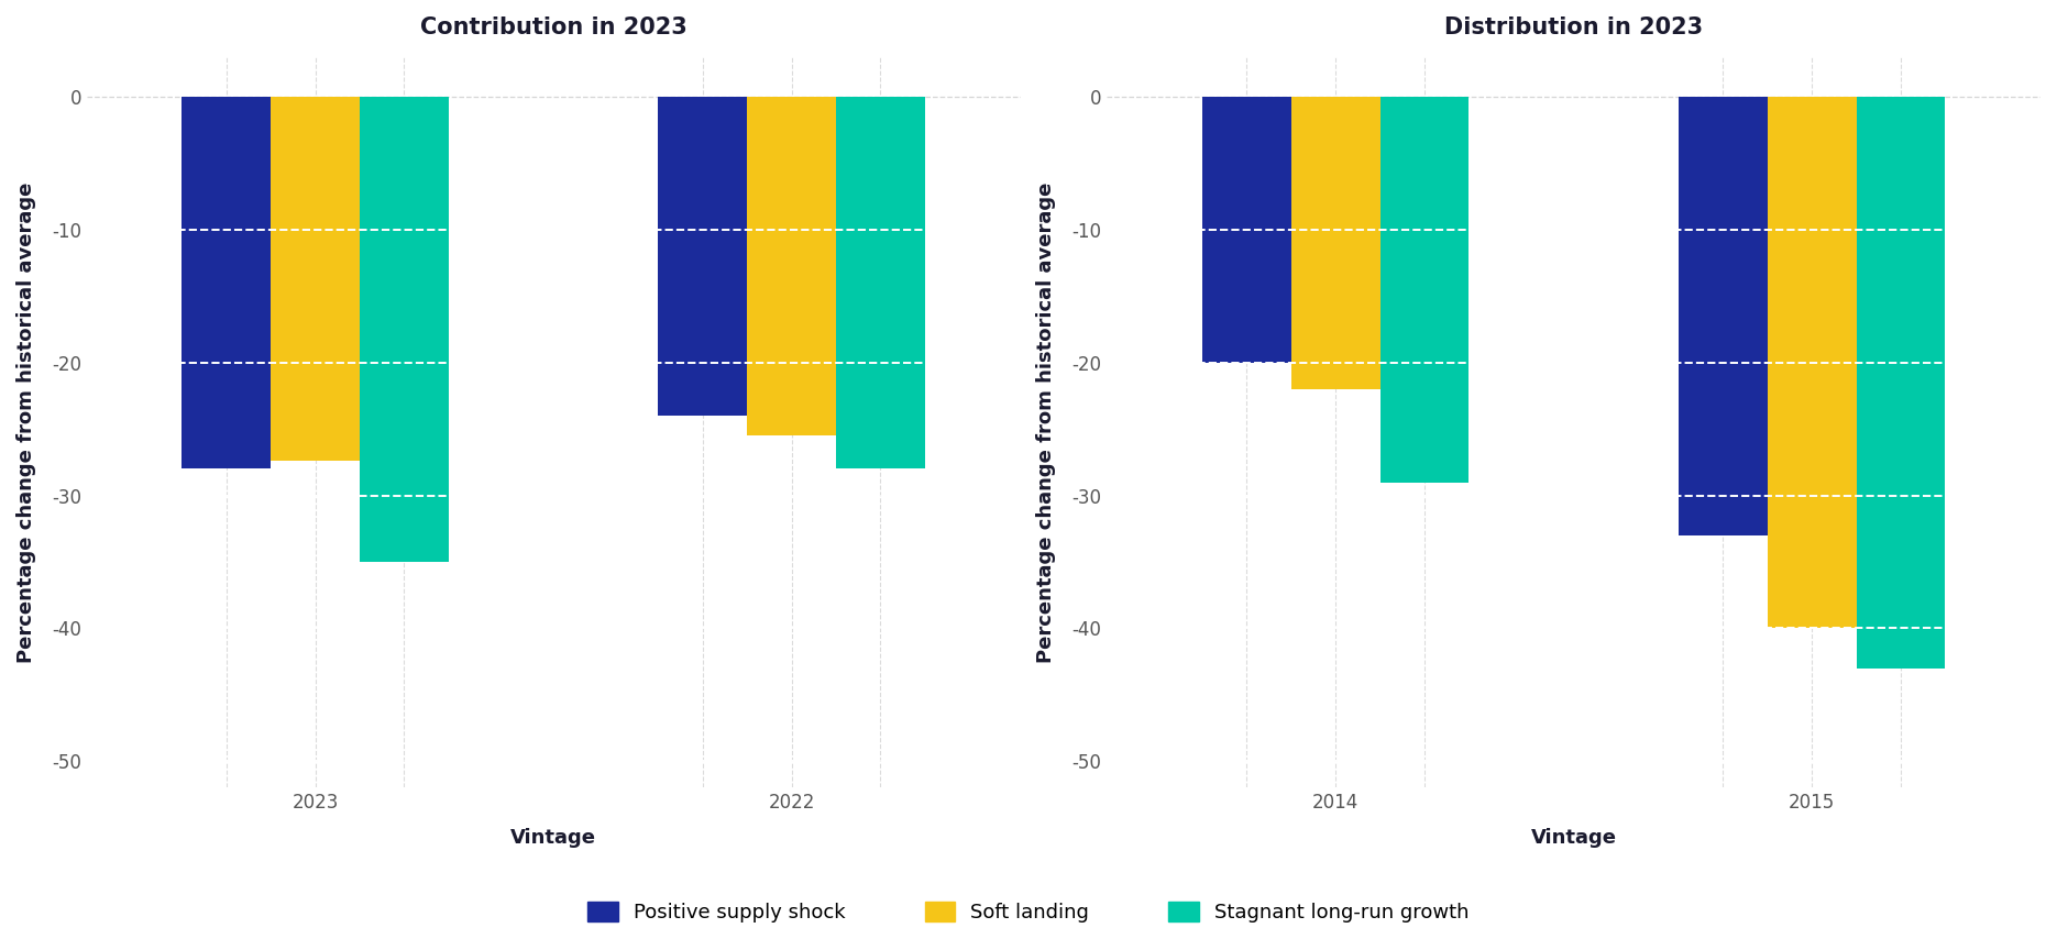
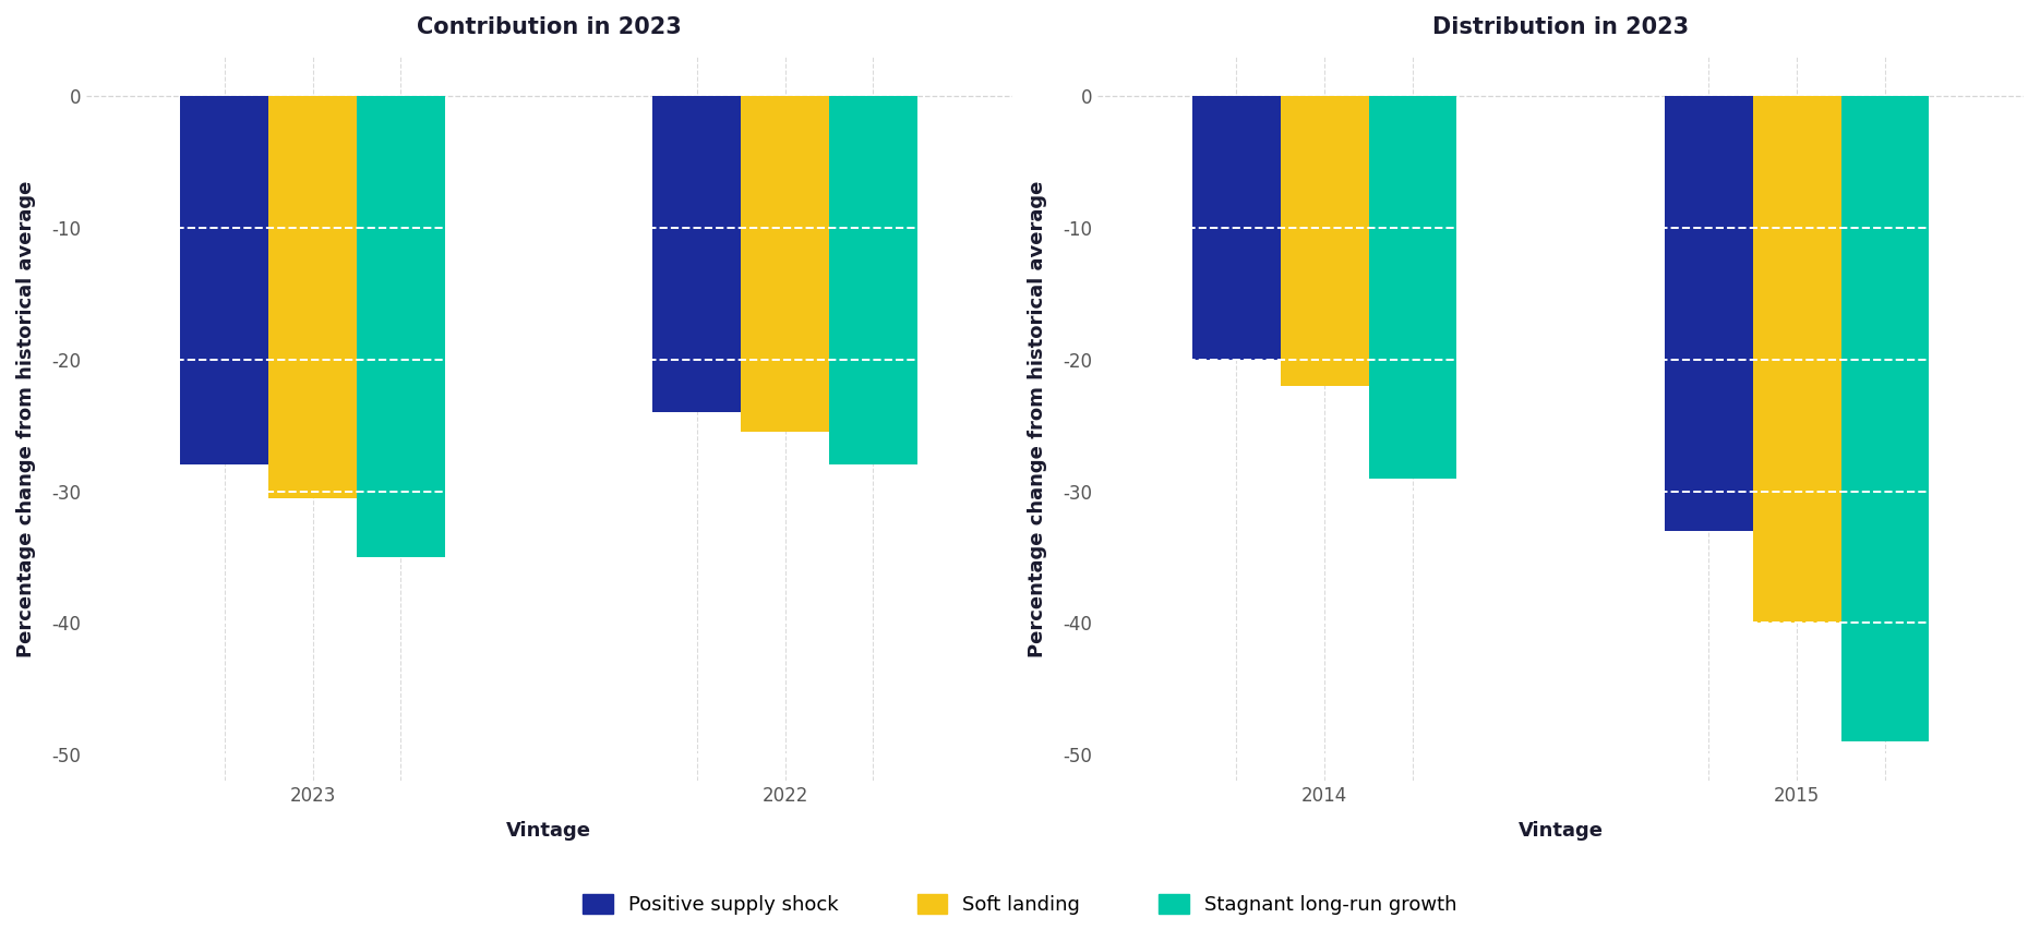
Contribution in 2023/Soft landing/2023: -27.4 -> -30.5
Distribution in 2023/Stagnant long-run growth/2015: -43 -> -49
